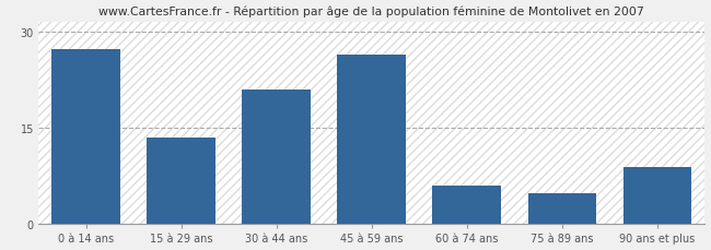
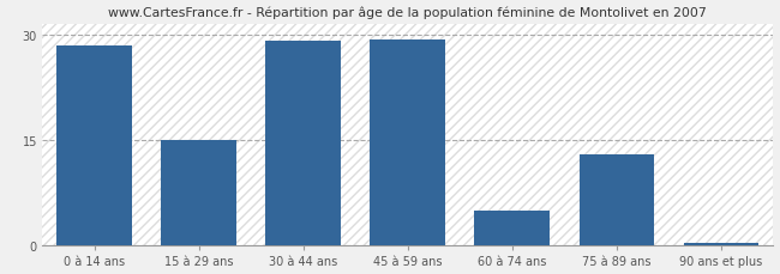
0 à 14 ans: 27.2 -> 28.5
15 à 29 ans: 13.4 -> 15.0
30 à 44 ans: 21.0 -> 29.2
45 à 59 ans: 26.4 -> 29.3
60 à 74 ans: 6.0 -> 5.0
75 à 89 ans: 4.8 -> 13.0
90 ans et plus: 8.8 -> 0.4
